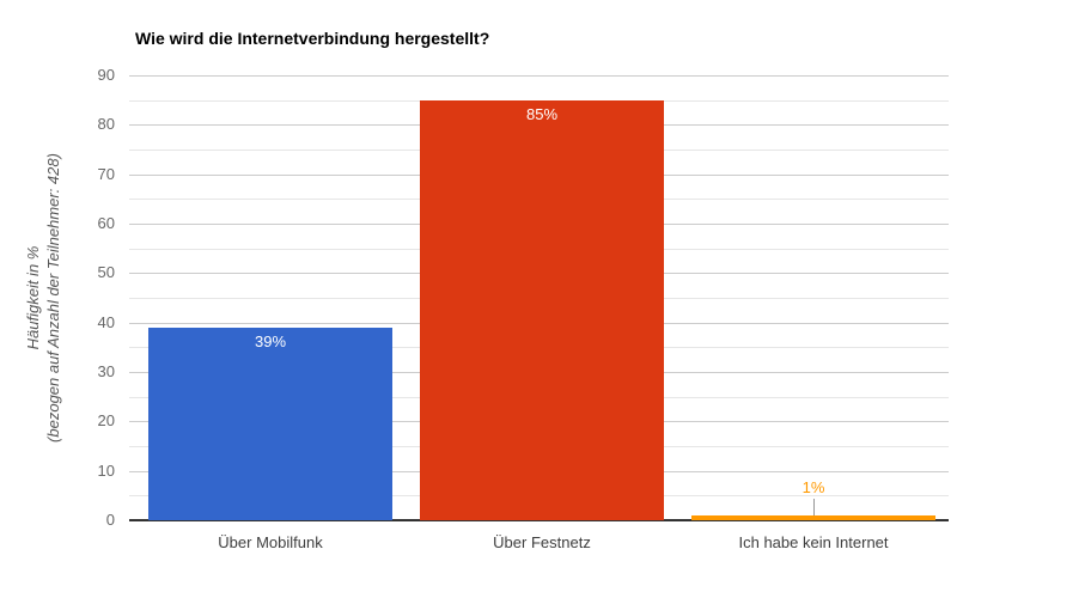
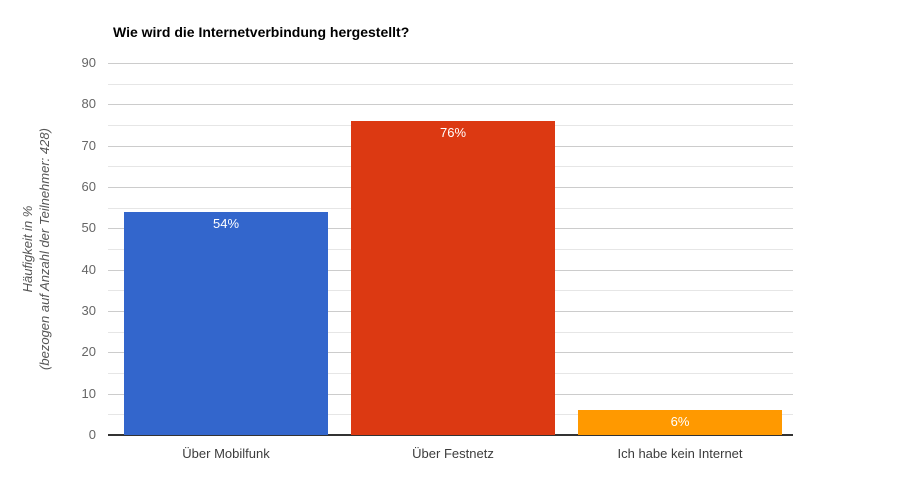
Über Mobilfunk: 39% -> 54%
Über Festnetz: 85% -> 76%
Ich habe kein Internet: 1% -> 6%
